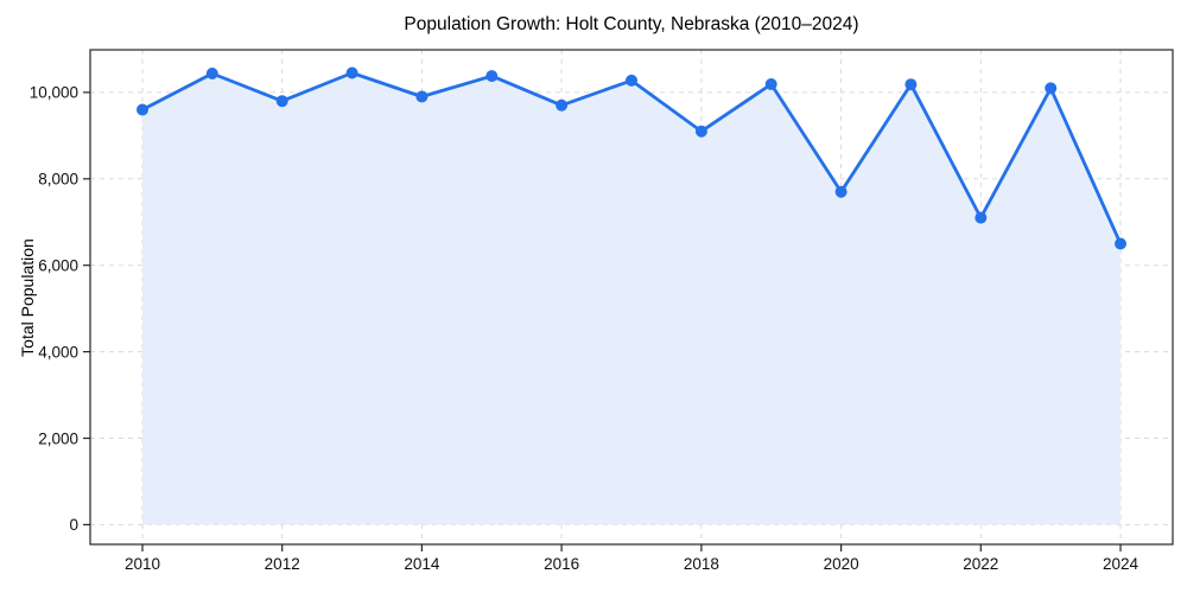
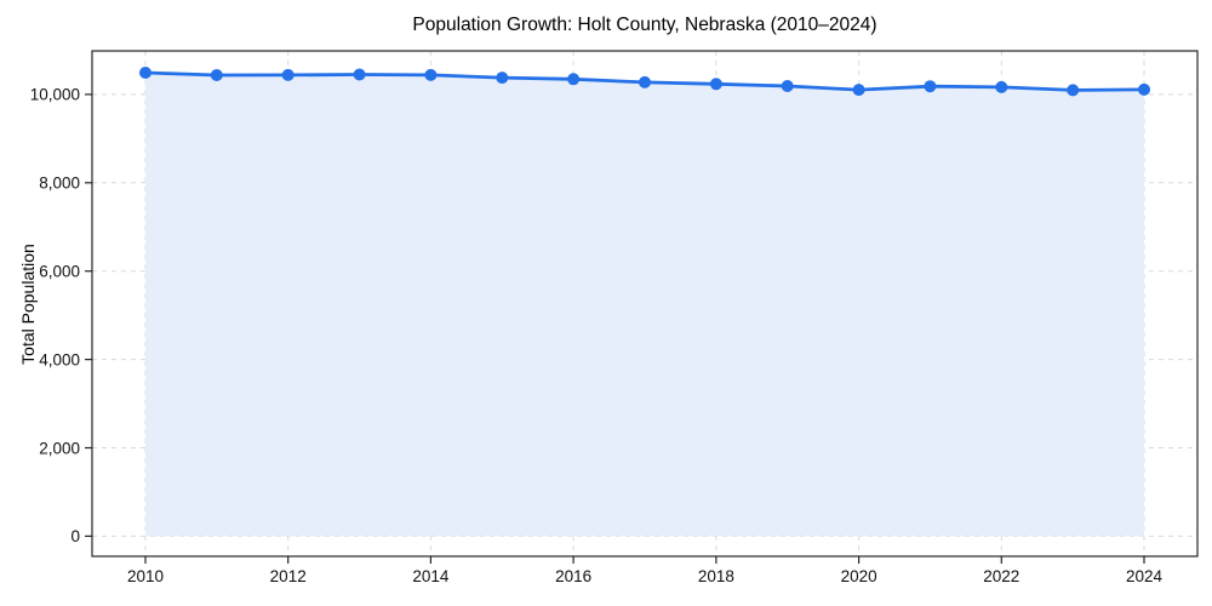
2010: 9600 -> 10500
2012: 9800 -> 10400
2014: 9900 -> 10400
2016: 9700 -> 10300
2018: 9100 -> 10200
2020: 7700 -> 10100
2022: 7100 -> 10200
2024: 6500 -> 10100
